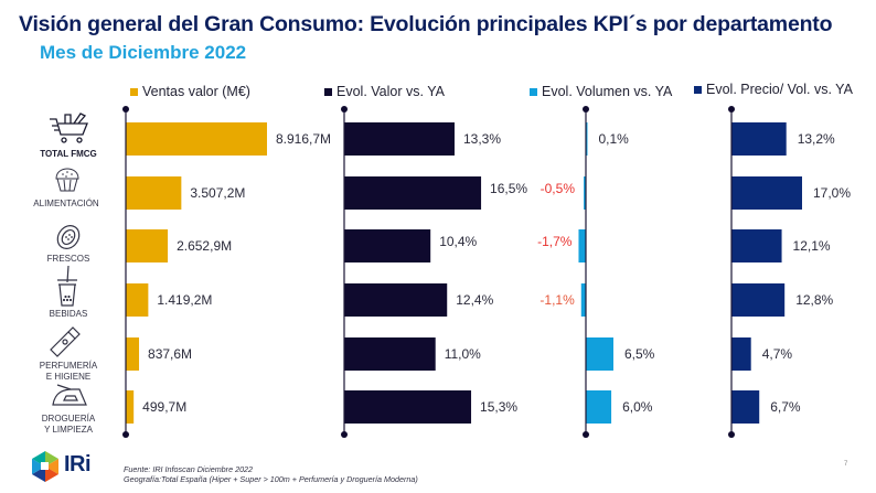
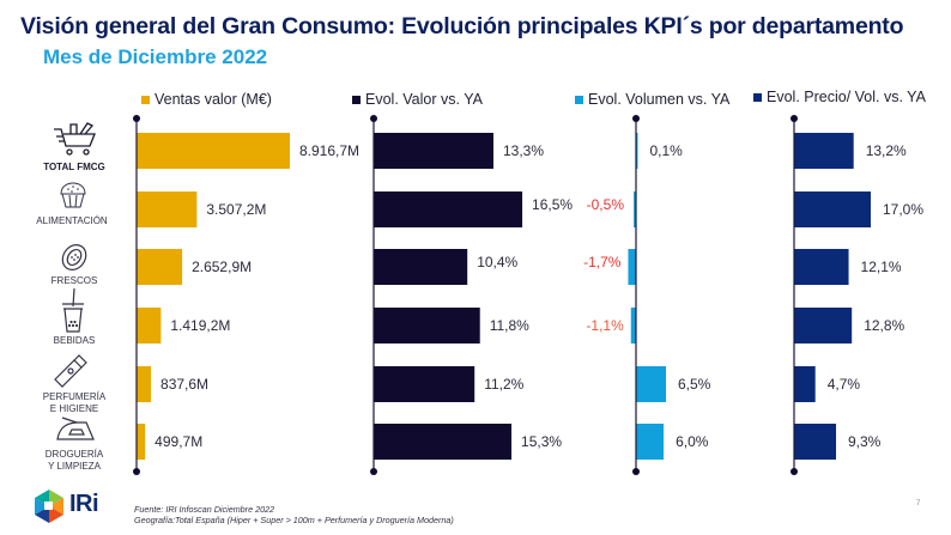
Evol. Valor vs. YA/BEBIDAS: 12,4% -> 11,8%
Evol. Valor vs. YA/PERFUMERÍA E HIGIENE: 11,0% -> 11,2%
Evol. Precio/ Vol. vs. YA/DROGUERÍA Y LIMPIEZA: 6,7% -> 9,3%
